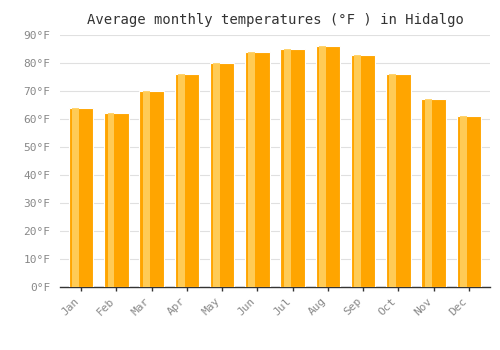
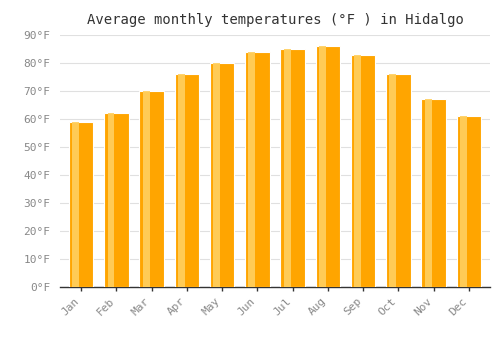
Jan: 64°F -> 59°F
